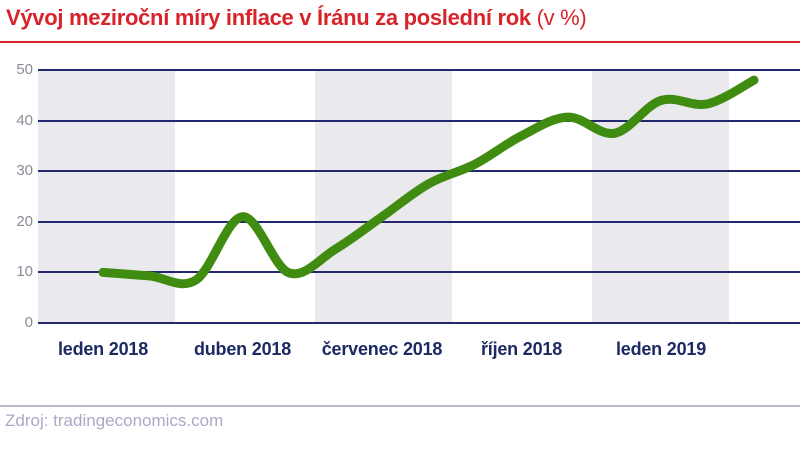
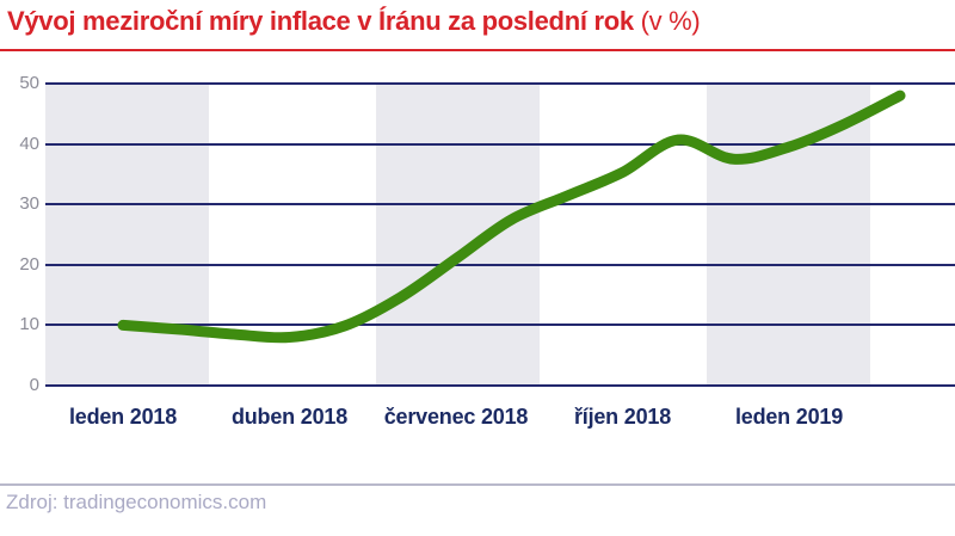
duben 2018: 21 -> 8
říjen 2018: 37 -> 35
leden 2019: 44 -> 40
